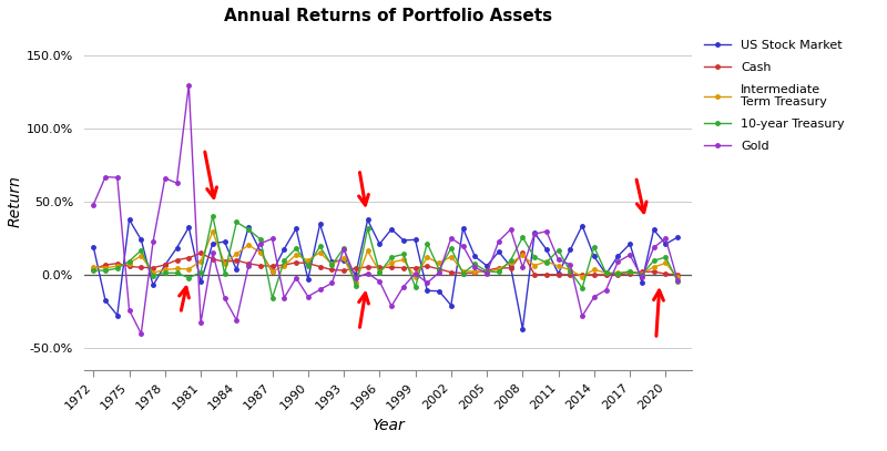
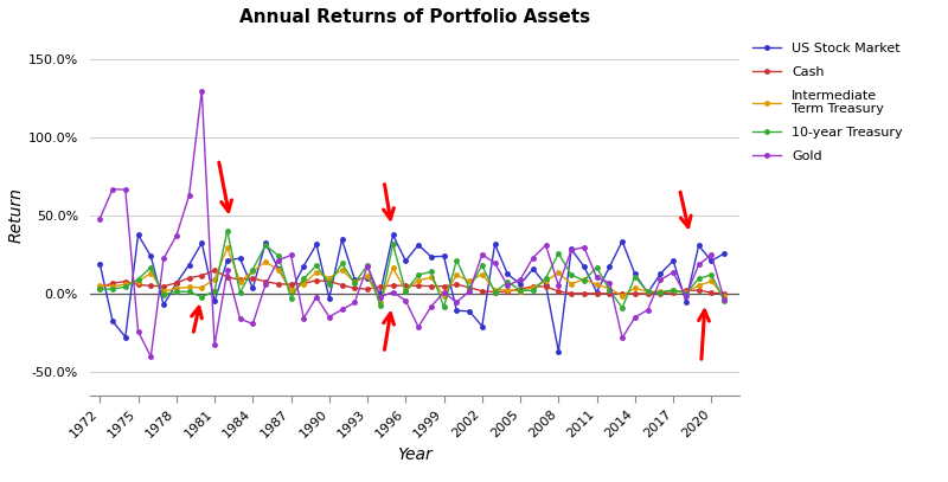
Gold/1978: 66% -> 37%
10-year Treasury/1984: 36% -> 15%
Gold/1984: -31% -> -19%
10-year Treasury/1987: -16% -> -3%
Gold/2005: 1% -> 9%
Cash/2008: 15% -> 1%
10-year Treasury/2014: 19% -> 11%
